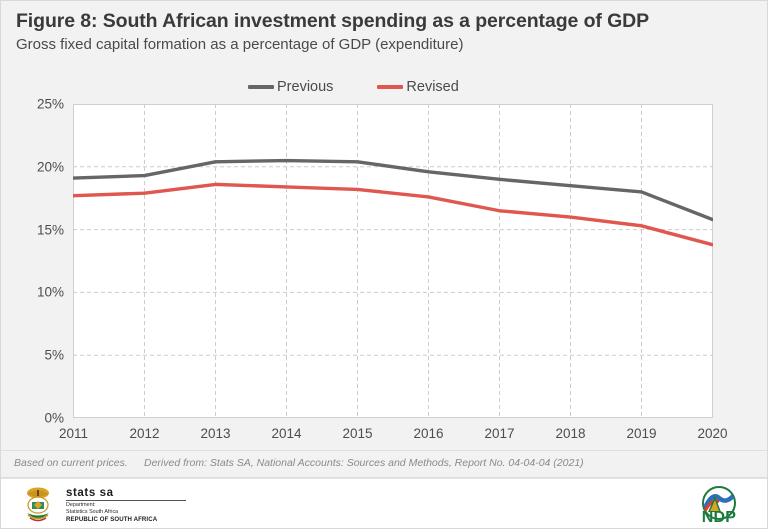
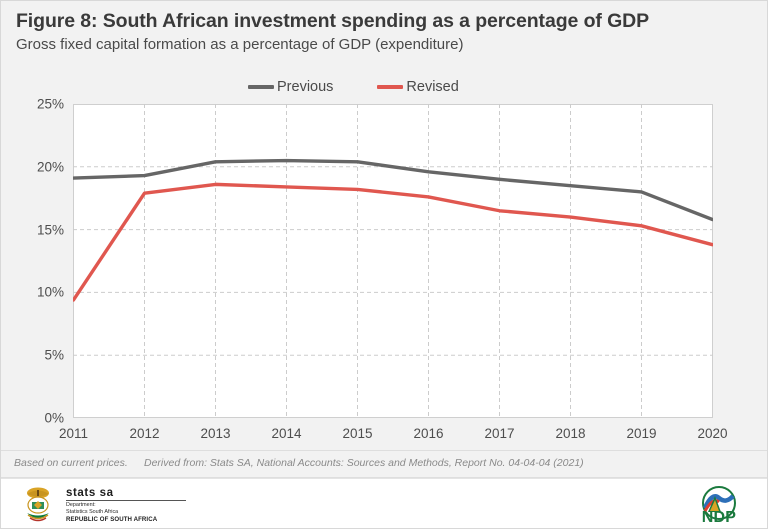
Revised/2011: 17.7% -> 9.4%
